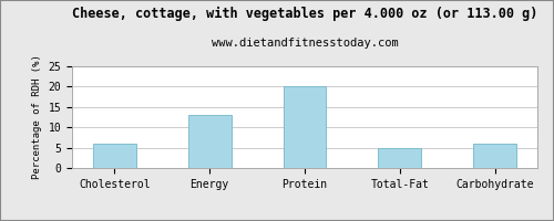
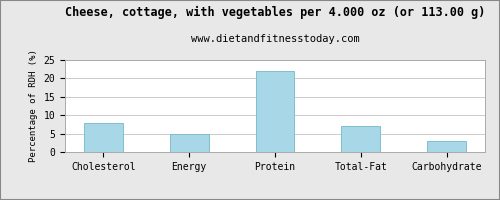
Cholesterol: 6 -> 8
Energy: 13 -> 5
Protein: 20 -> 22
Total-Fat: 5 -> 7
Carbohydrate: 6 -> 3
